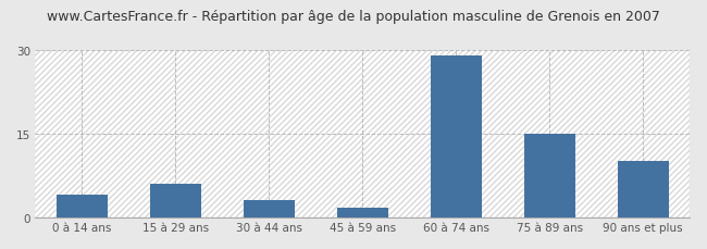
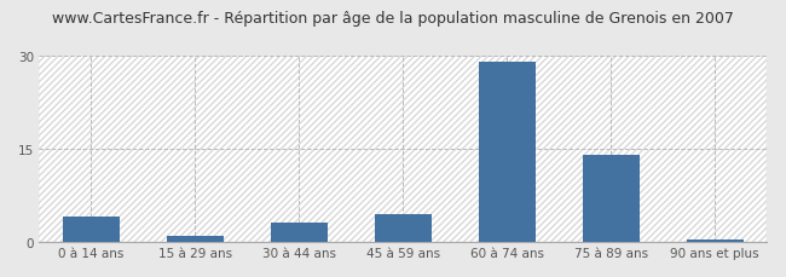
15 à 29 ans: 6.0 -> 1.0
45 à 59 ans: 1.8 -> 4.5
75 à 89 ans: 15.0 -> 14.0
90 ans et plus: 10.0 -> 0.3
